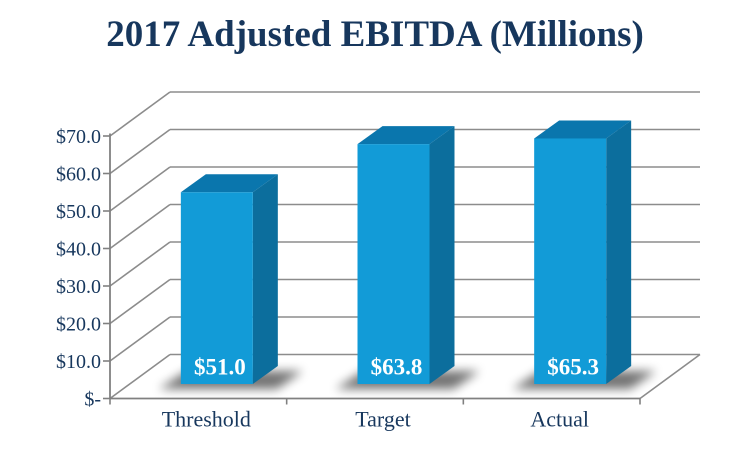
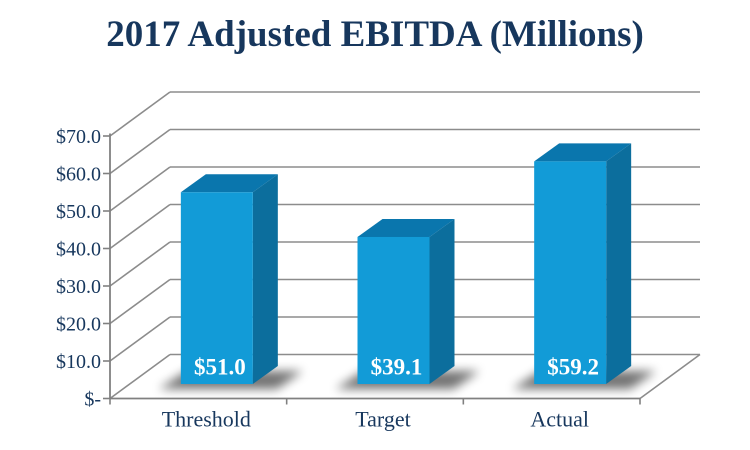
Target: $63.8 -> $39.1
Actual: $65.3 -> $59.2
